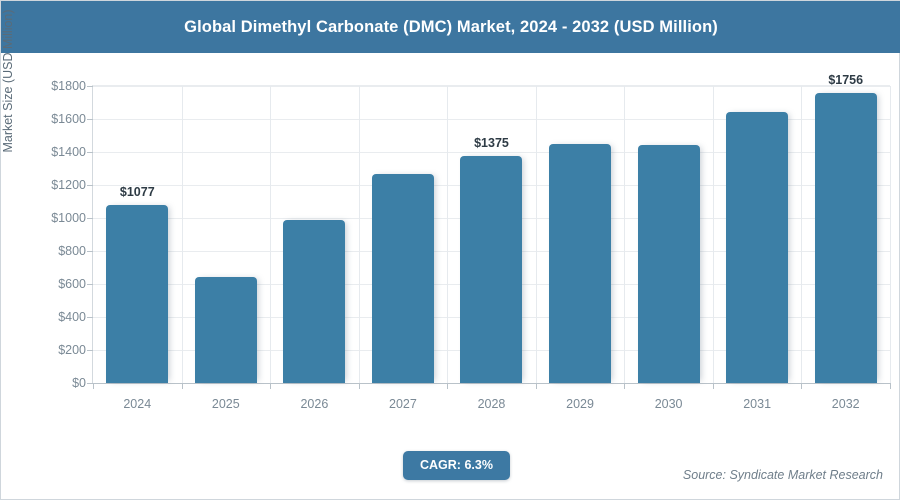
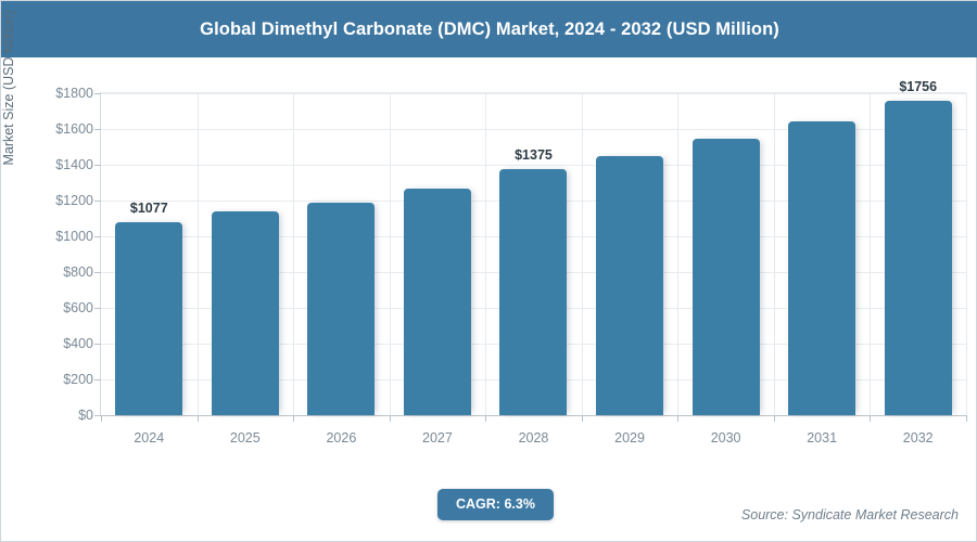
2025: $640 -> $1140
2026: $990 -> $1190
2030: $1440 -> $1540
